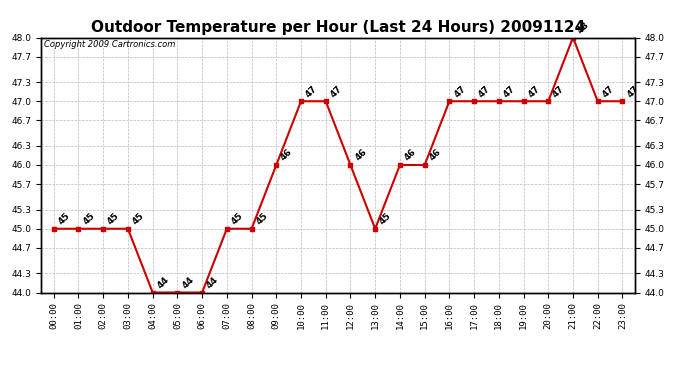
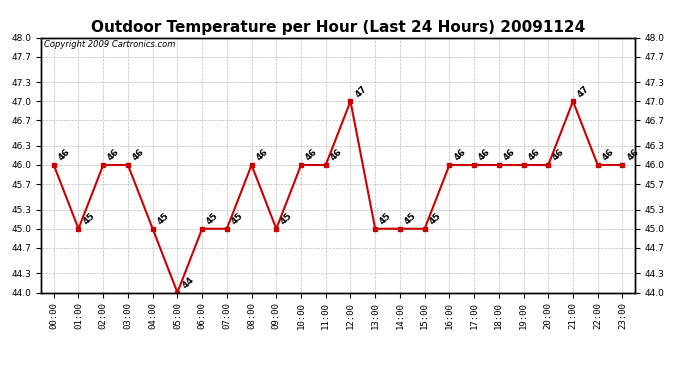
00:00: 45 -> 46
02:00: 45 -> 46
03:00: 45 -> 46
04:00: 44 -> 45
06:00: 44 -> 45
08:00: 45 -> 46
09:00: 46 -> 45
10:00: 47 -> 46
11:00: 47 -> 46
12:00: 46 -> 47
14:00: 46 -> 45
15:00: 46 -> 45
16:00: 47 -> 46
17:00: 47 -> 46
18:00: 47 -> 46
19:00: 47 -> 46
20:00: 47 -> 46
21:00: 48 -> 47
22:00: 47 -> 46
23:00: 47 -> 46
